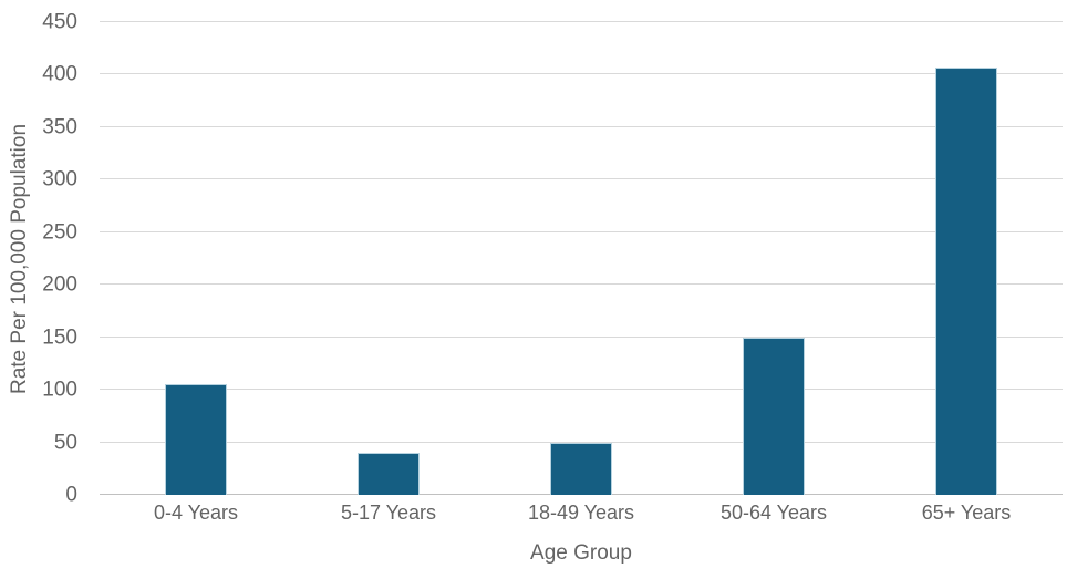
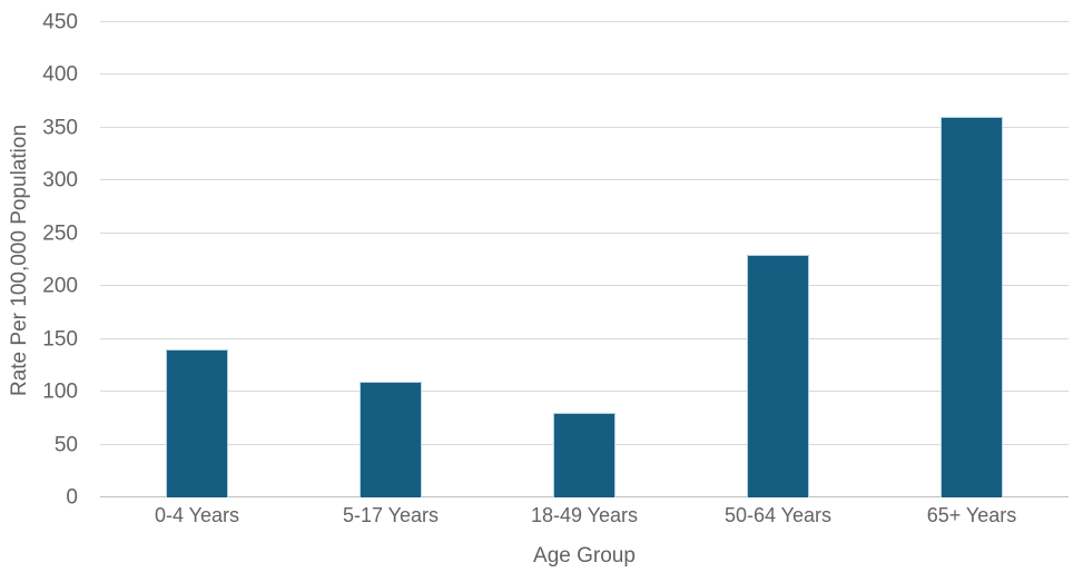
0-4 Years: 100 -> 140
5-17 Years: 40 -> 110
18-49 Years: 50 -> 80
50-64 Years: 150 -> 230
65+ Years: 410 -> 360
